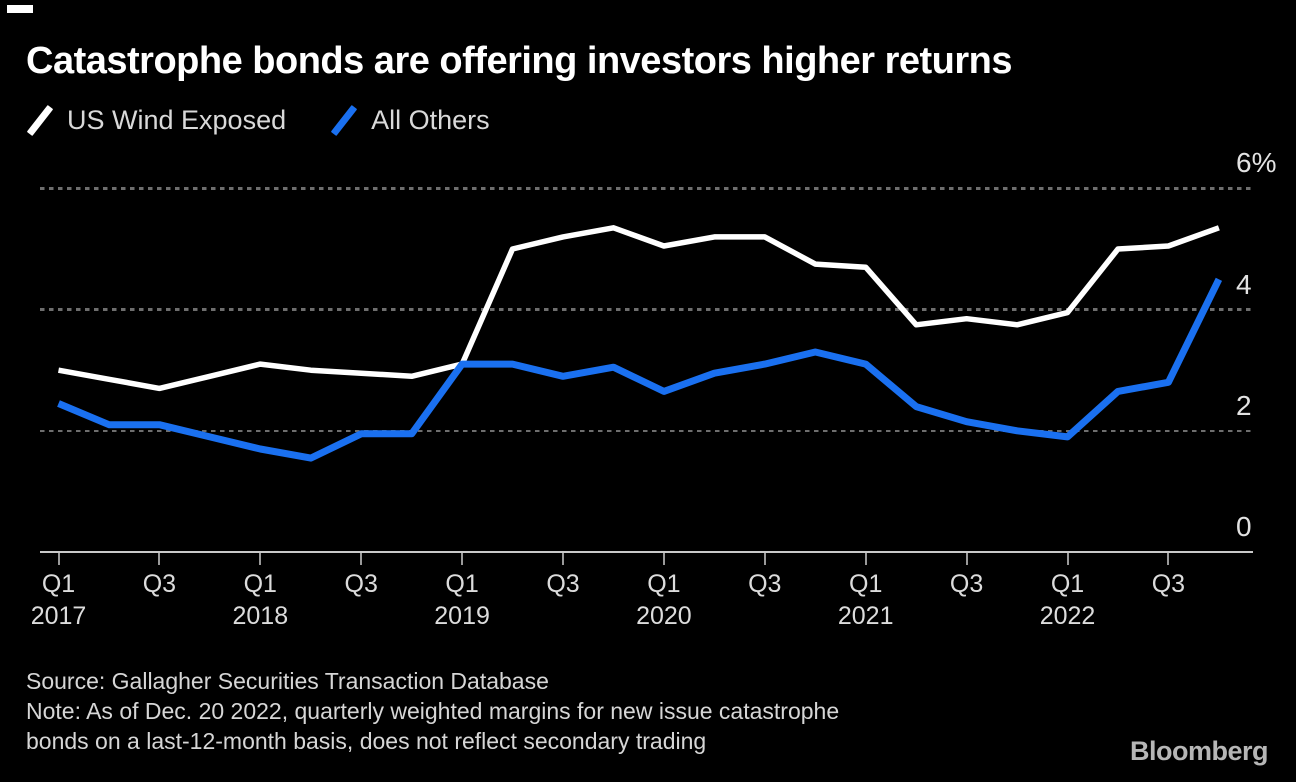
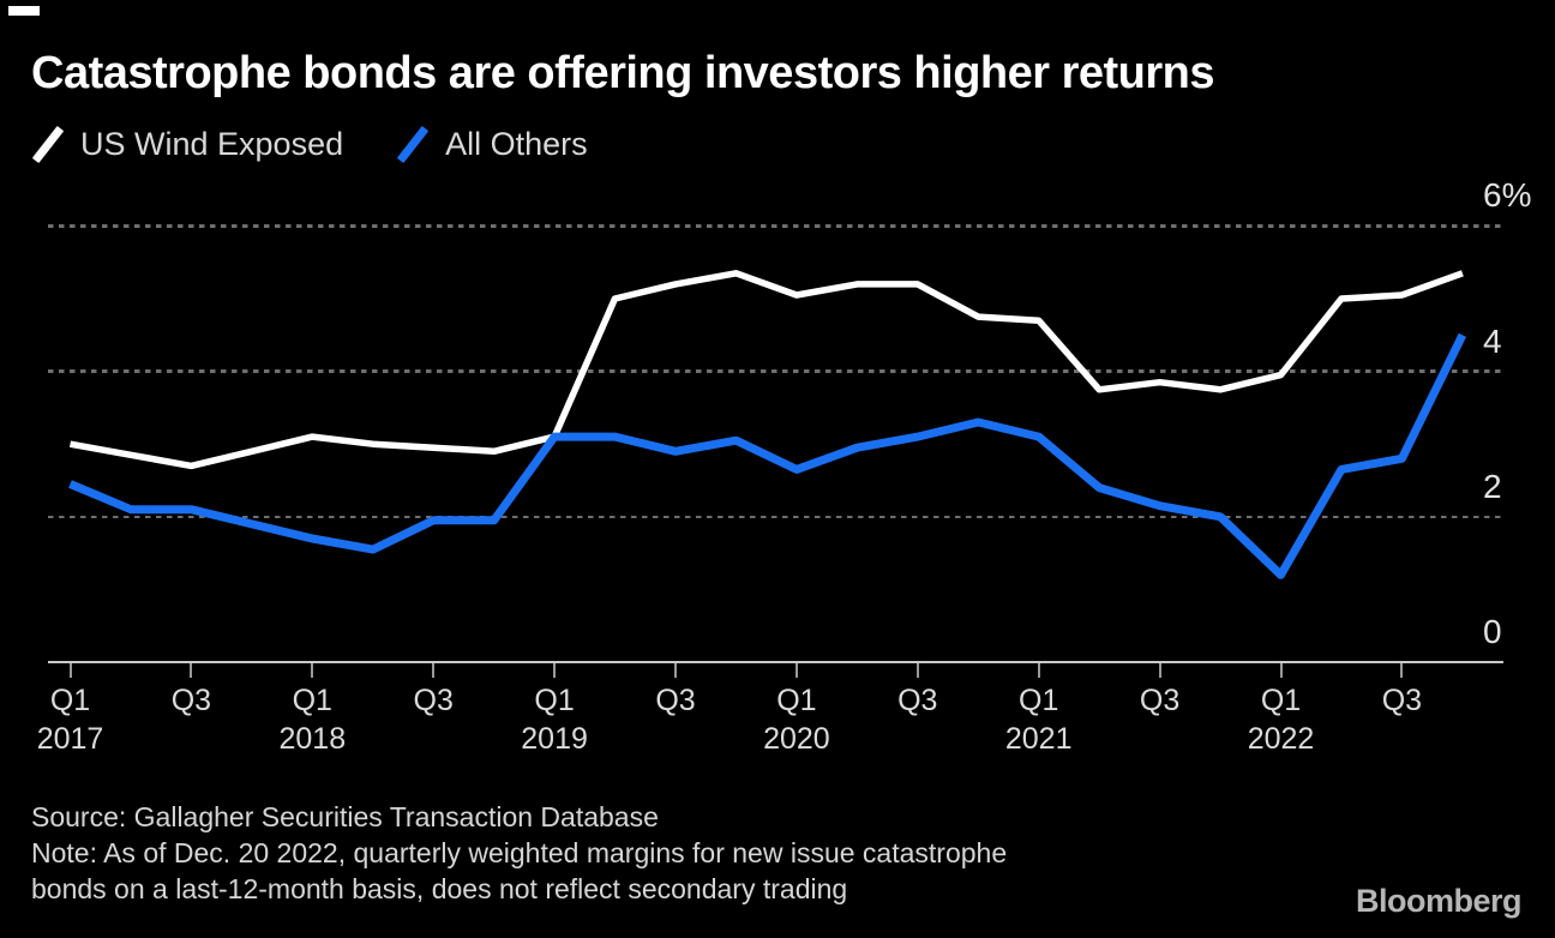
All Others/Q1 2022: 1.9% -> 1.2%
